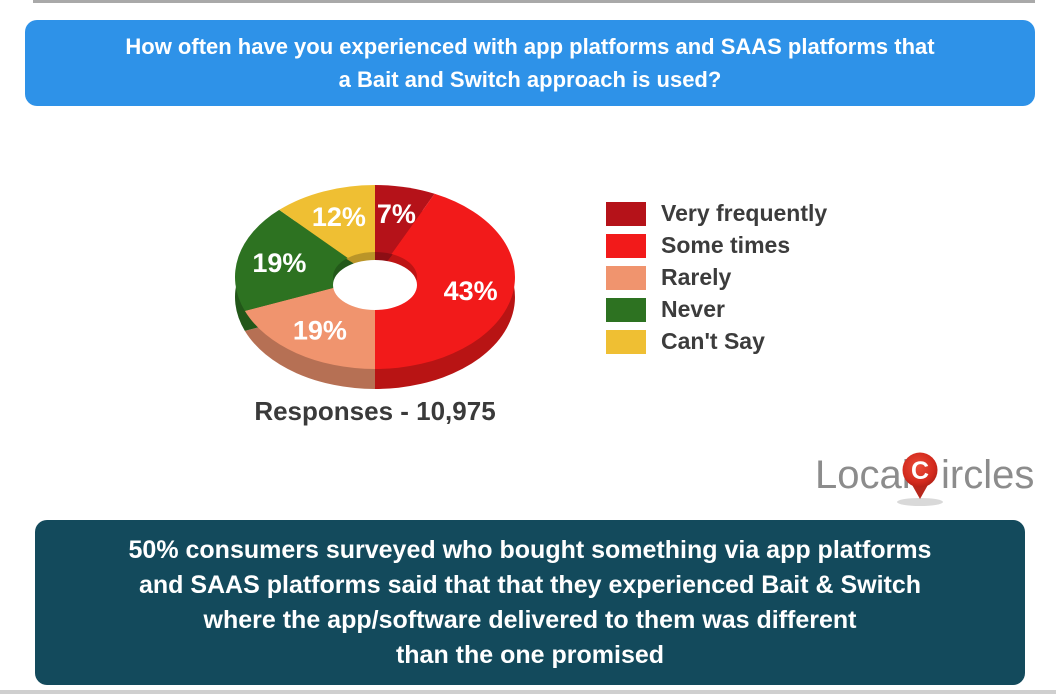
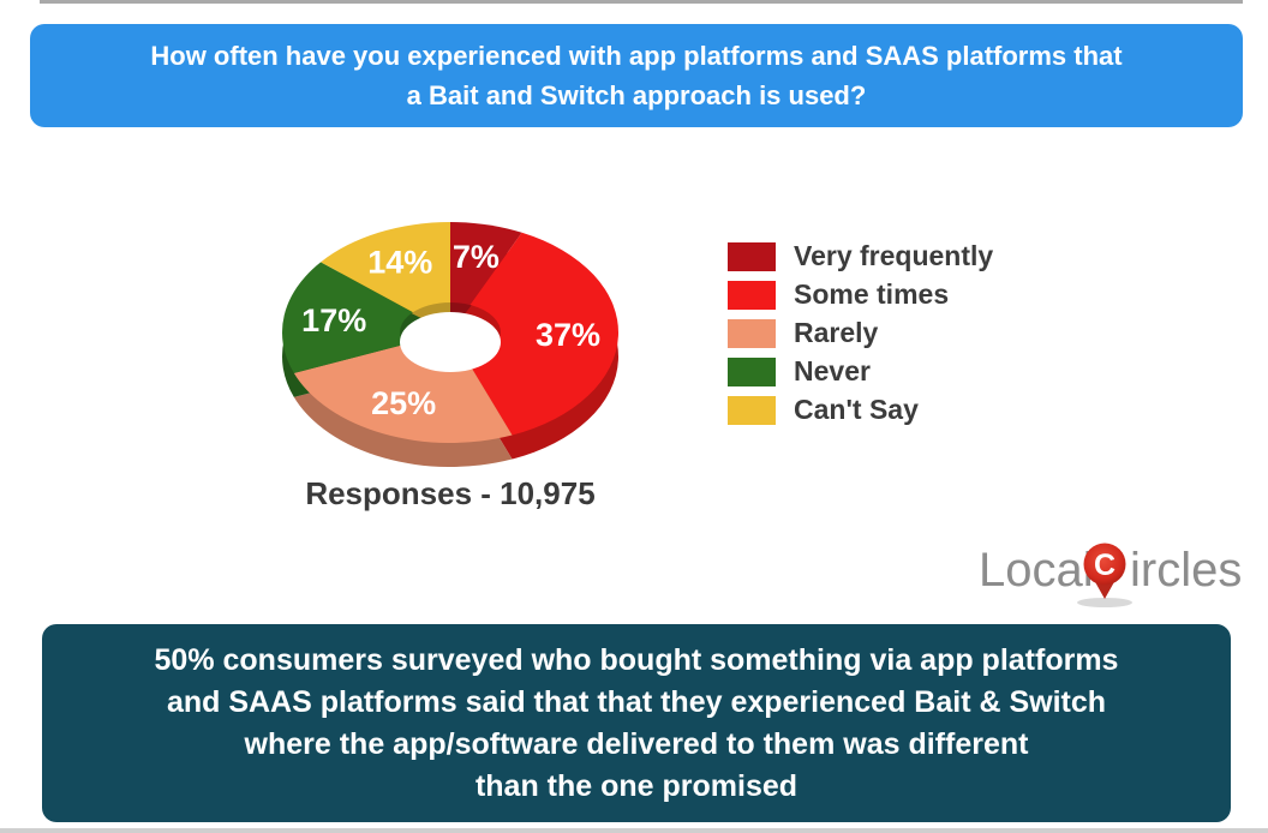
Some times: 43% -> 37%
Rarely: 19% -> 25%
Never: 19% -> 17%
Can't Say: 12% -> 14%
